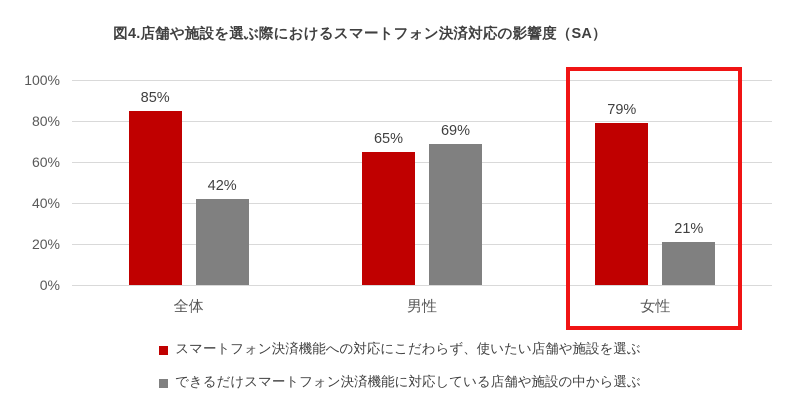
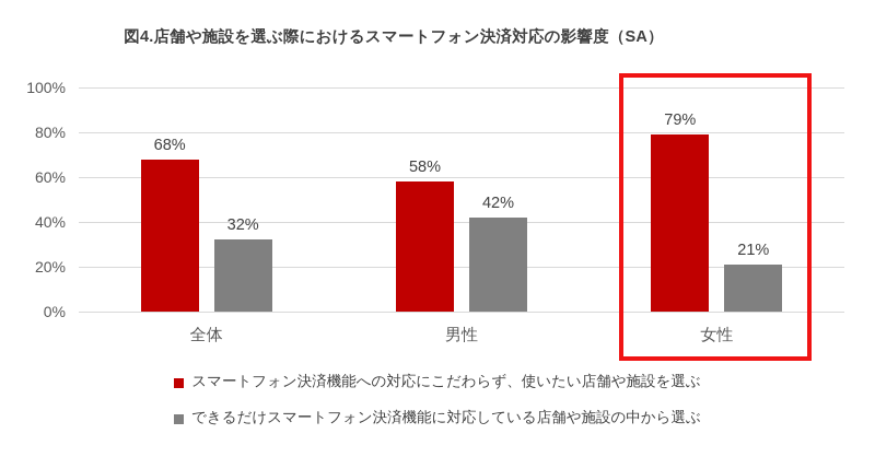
スマートフォン決済機能への対応にこだわらず、使いたい店舗や施設を選ぶ/全体: 85% -> 68%
できるだけスマートフォン決済機能に対応している店舗や施設の中から選ぶ/全体: 42% -> 32%
スマートフォン決済機能への対応にこだわらず、使いたい店舗や施設を選ぶ/男性: 65% -> 58%
できるだけスマートフォン決済機能に対応している店舗や施設の中から選ぶ/男性: 69% -> 42%
